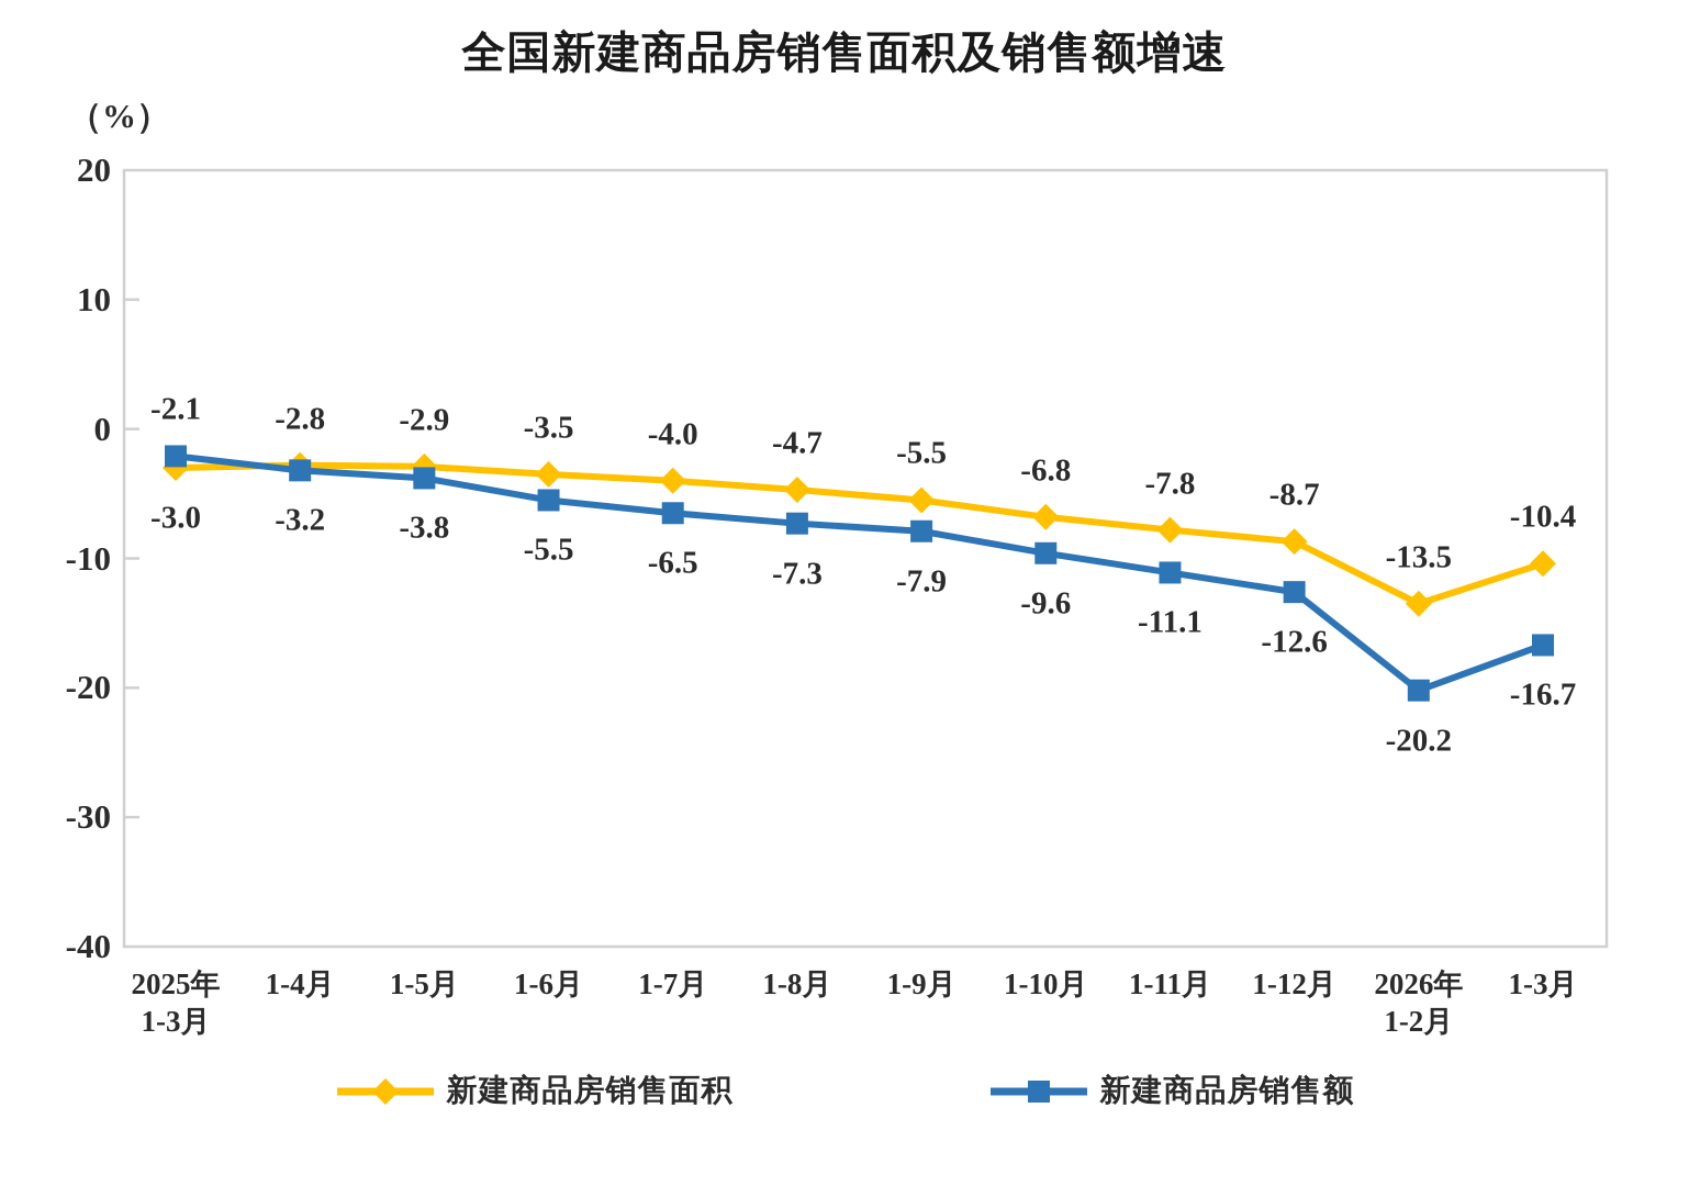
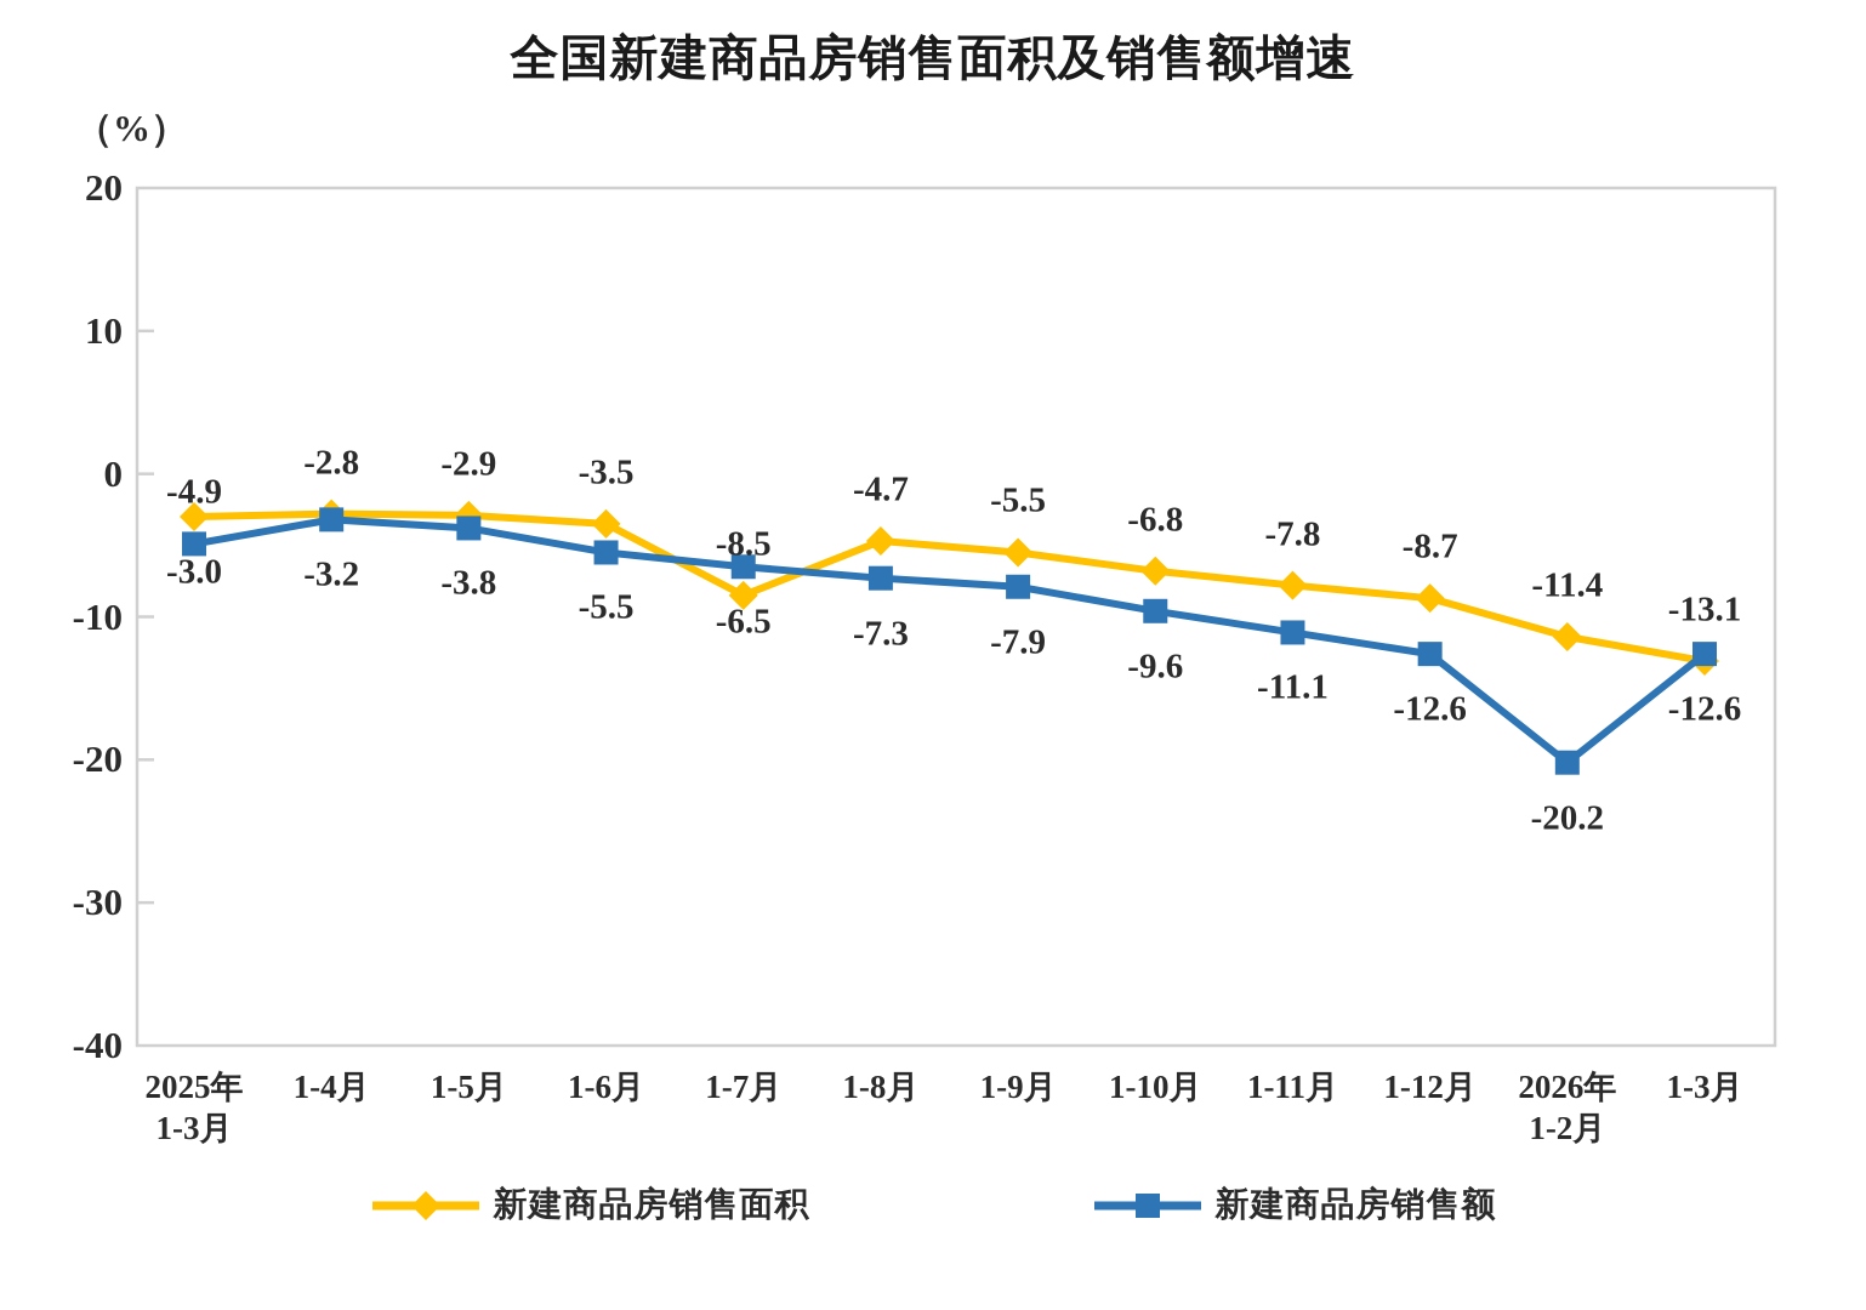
新建商品房销售额/2025年 1-3月: -2.1 -> -4.9
新建商品房销售面积/1-7月: -4.0 -> -8.5
新建商品房销售面积/2026年 1-2月: -13.5 -> -11.4
新建商品房销售面积/1-3月: -10.4 -> -13.1
新建商品房销售额/1-3月: -16.7 -> -12.6
